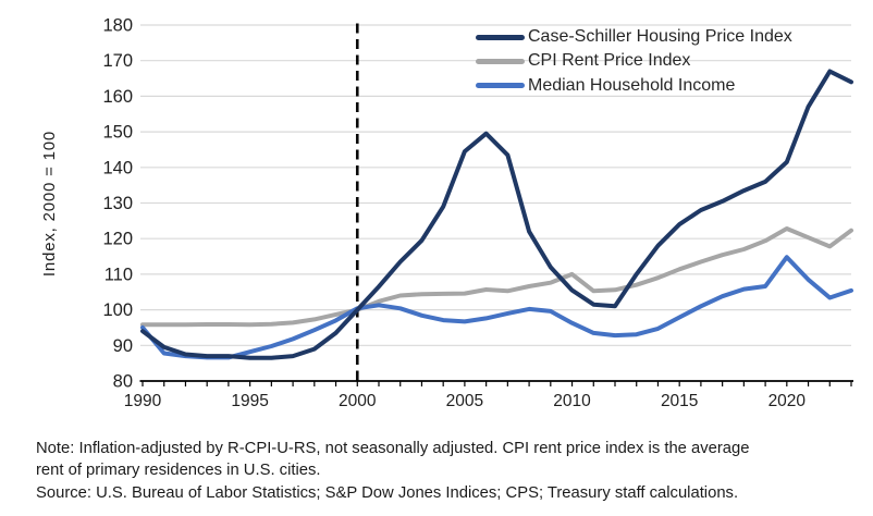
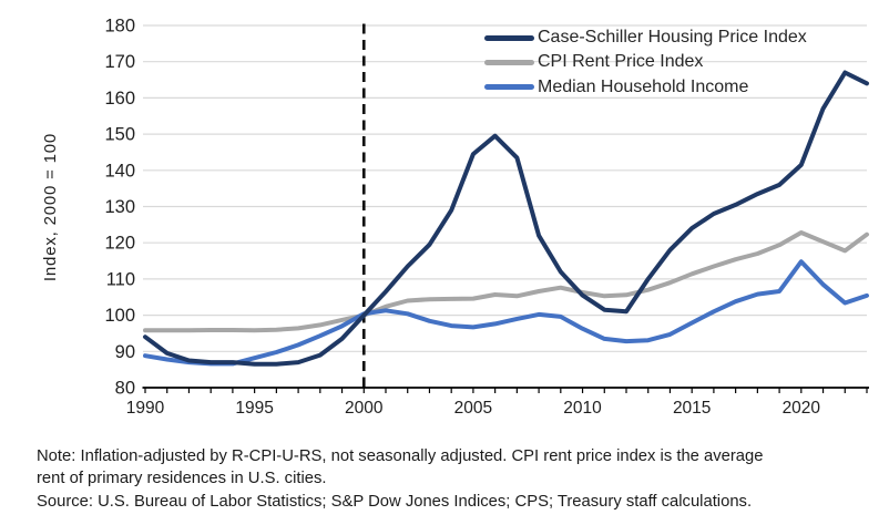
Median Household Income/1990: 95 -> 89
CPI Rent Price Index/2010: 110 -> 106
